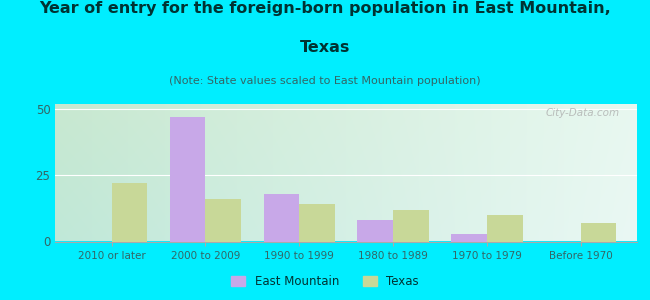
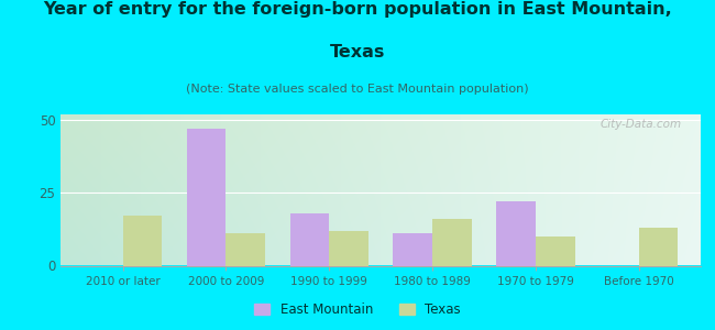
Texas/2010 or later: 22 -> 17
Texas/2000 to 2009: 16 -> 11
Texas/1990 to 1999: 14 -> 12
East Mountain/1980 to 1989: 8 -> 11
Texas/1980 to 1989: 12 -> 16
East Mountain/1970 to 1979: 3 -> 22
Texas/Before 1970: 7 -> 13
